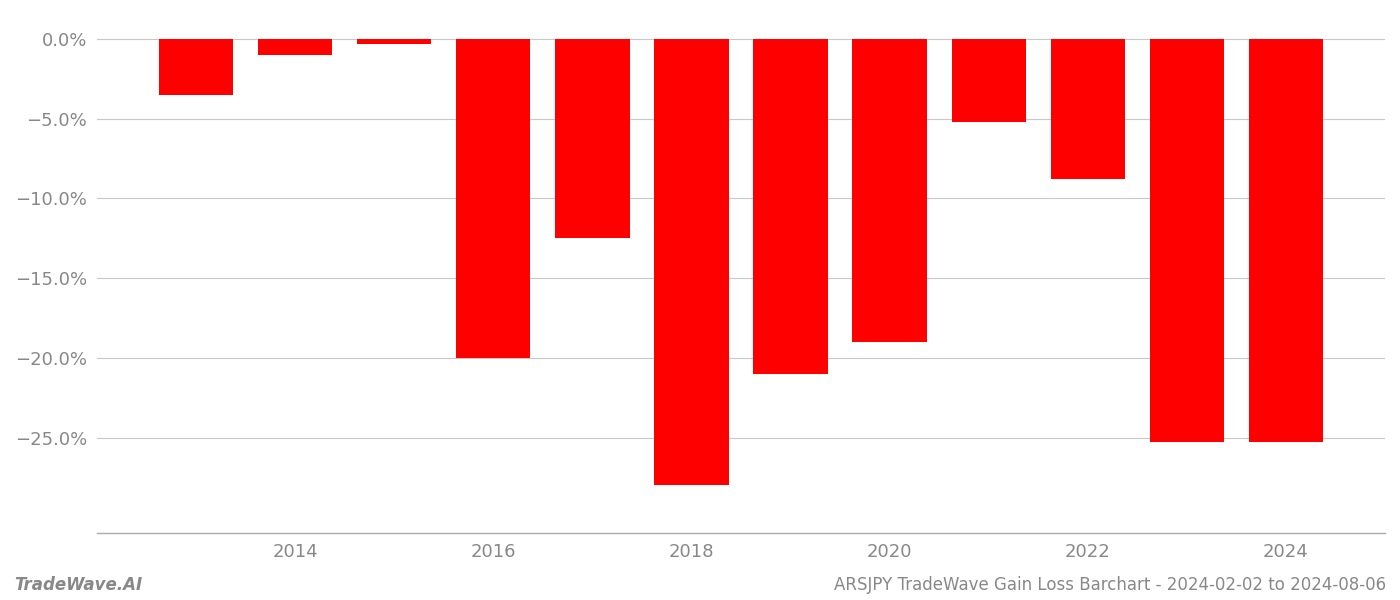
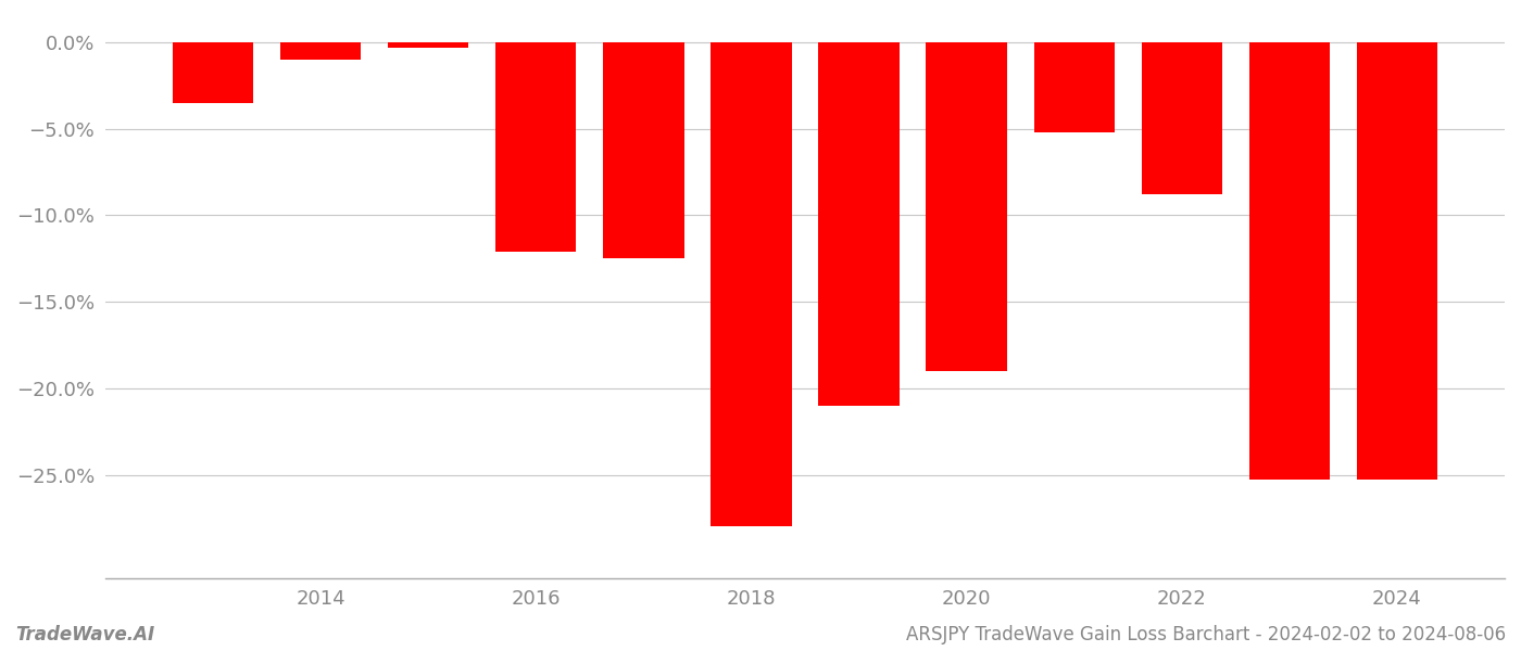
2016: -20.0% -> -12.1%
